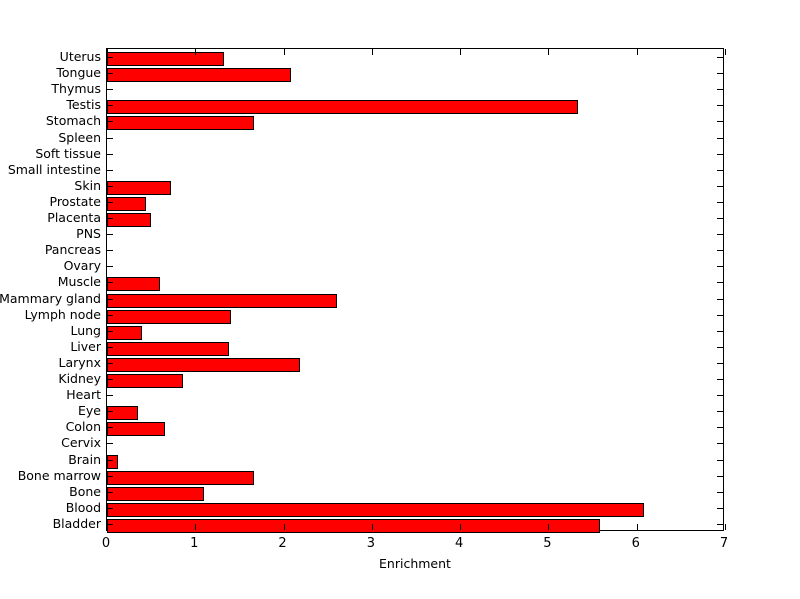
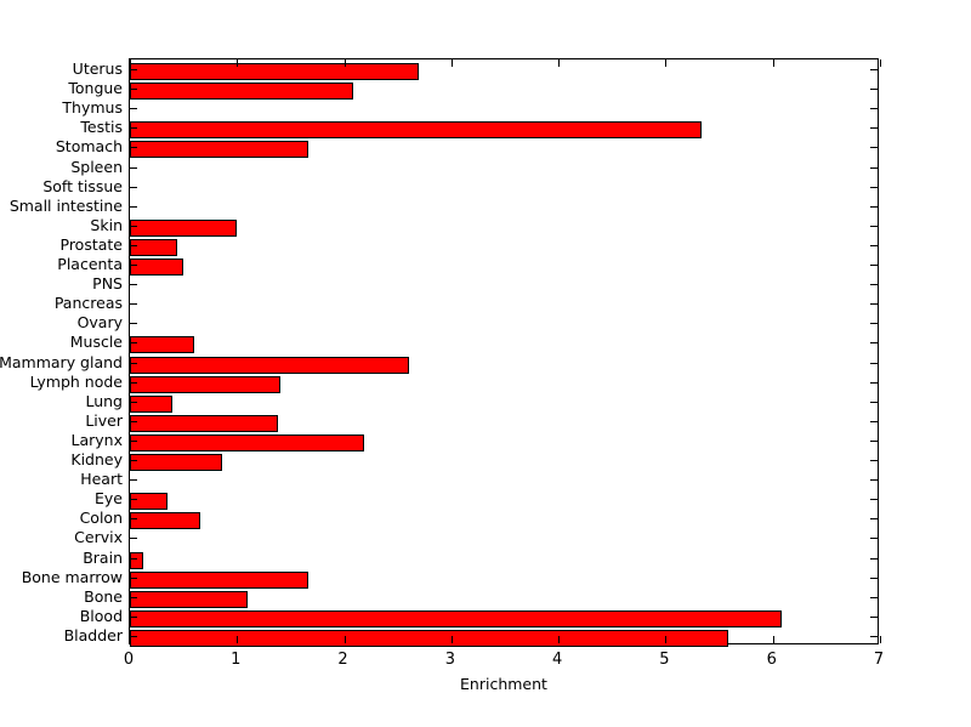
Uterus: 1.3 -> 2.7
Skin: 0.7 -> 1.0
